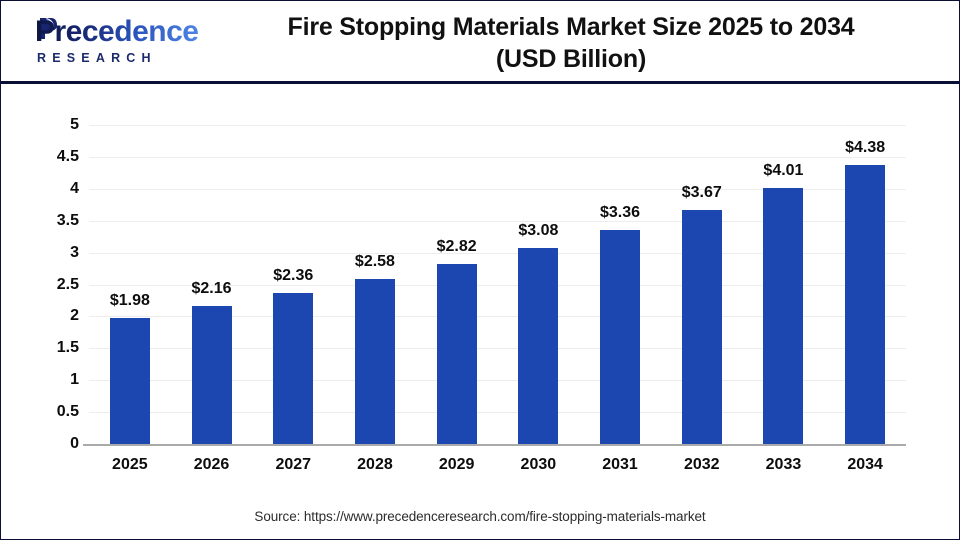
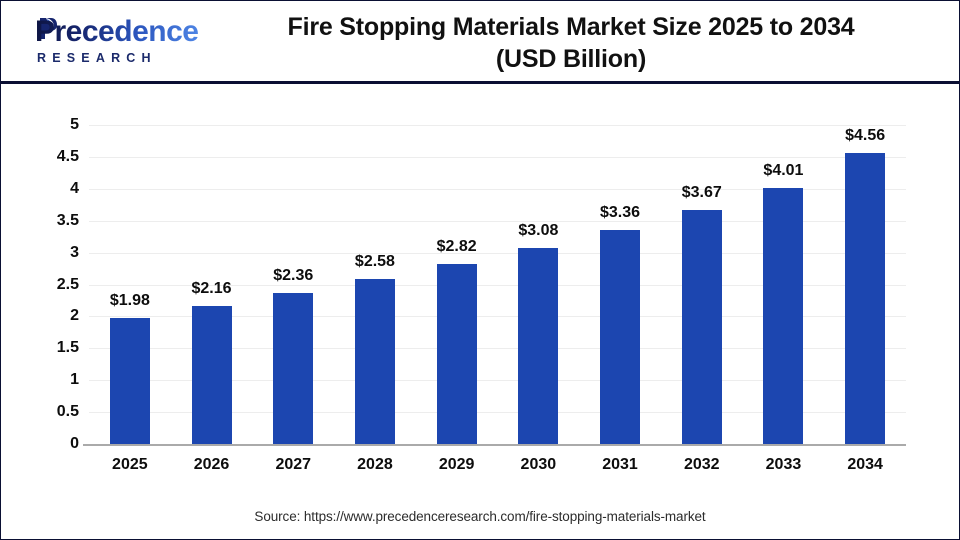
2034: $4.38 -> $4.56
